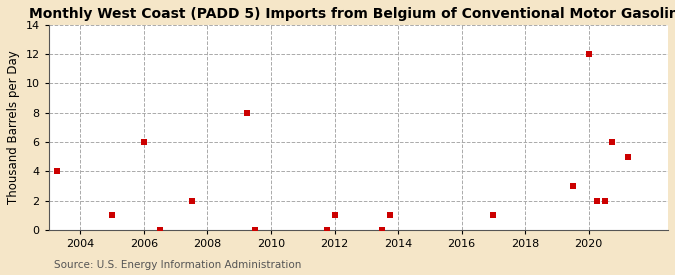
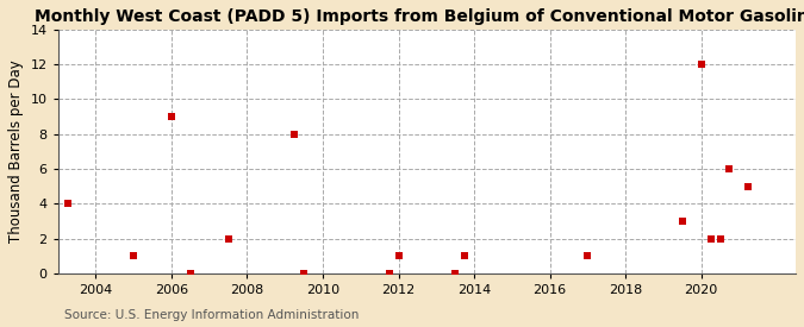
2006: 6 -> 9
